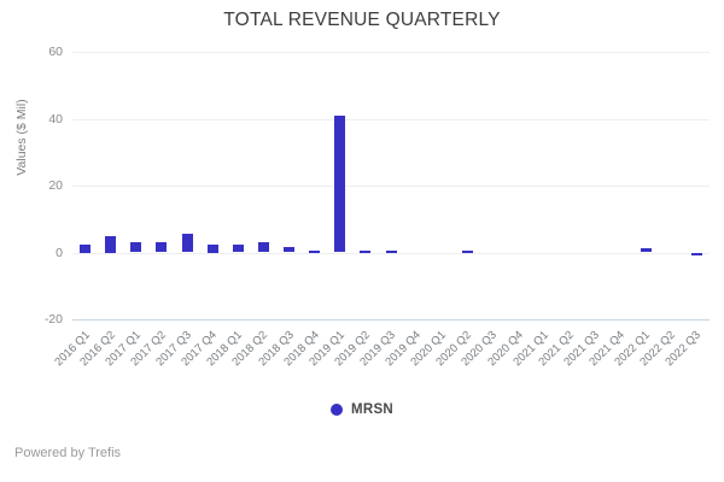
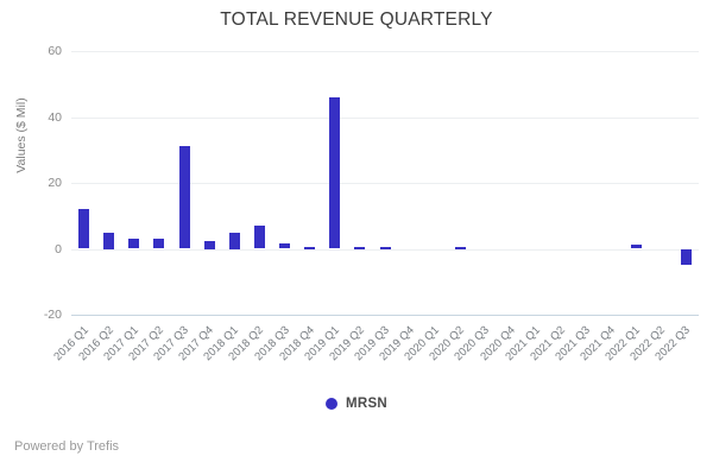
2016 Q1: 2 -> 12
2017 Q3: 6 -> 31
2018 Q1: 2 -> 5
2018 Q2: 3 -> 7
2019 Q1: 41 -> 46
2022 Q3: -1 -> -5
